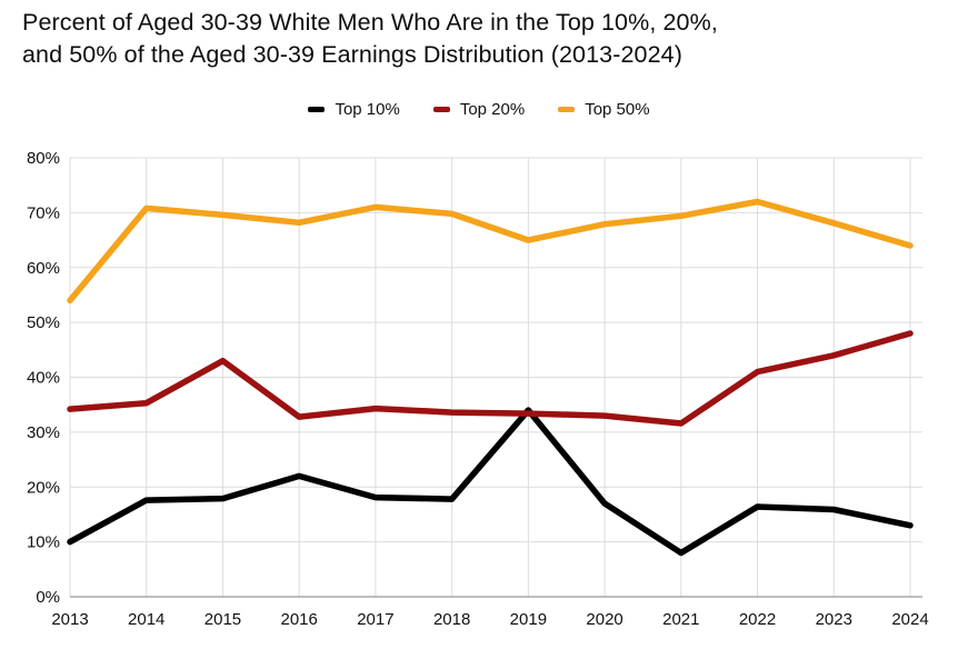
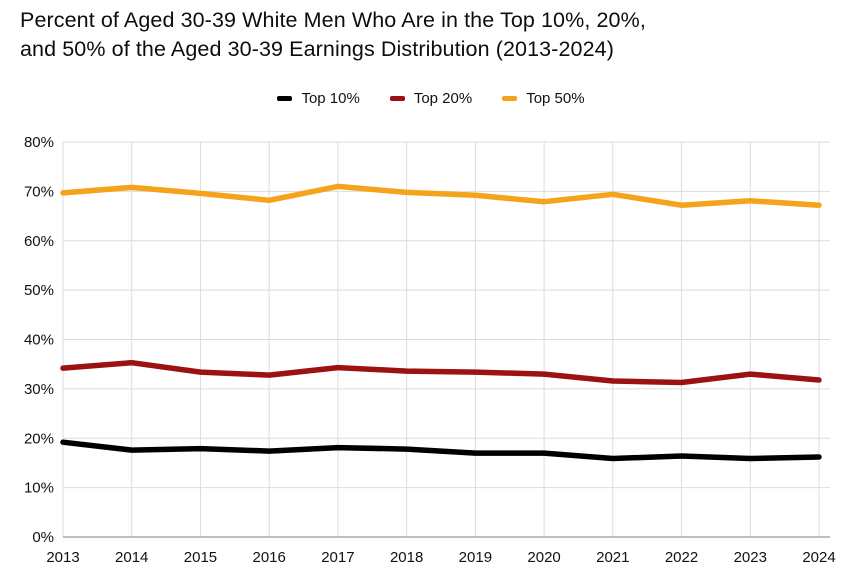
Top 10%/2013: 10% -> 19%
Top 50%/2013: 54% -> 70%
Top 20%/2015: 43% -> 33%
Top 10%/2016: 22% -> 17%
Top 10%/2019: 34% -> 17%
Top 50%/2019: 65% -> 69%
Top 10%/2021: 8% -> 16%
Top 20%/2022: 41% -> 31%
Top 50%/2022: 72% -> 67%
Top 20%/2023: 44% -> 33%
Top 10%/2024: 13% -> 16%
Top 20%/2024: 48% -> 32%
Top 50%/2024: 64% -> 67%
